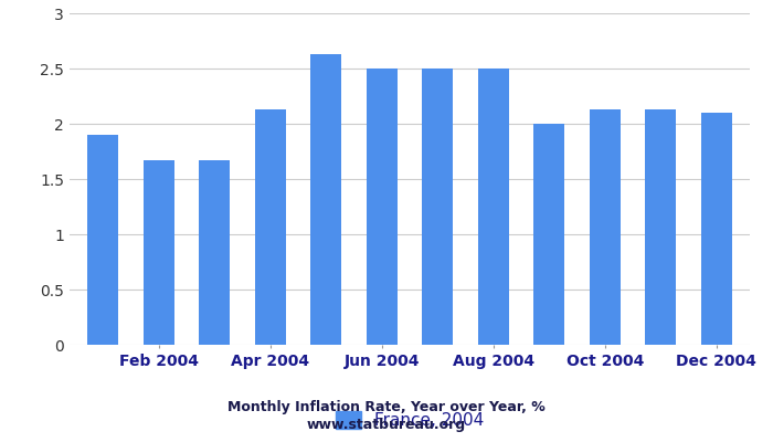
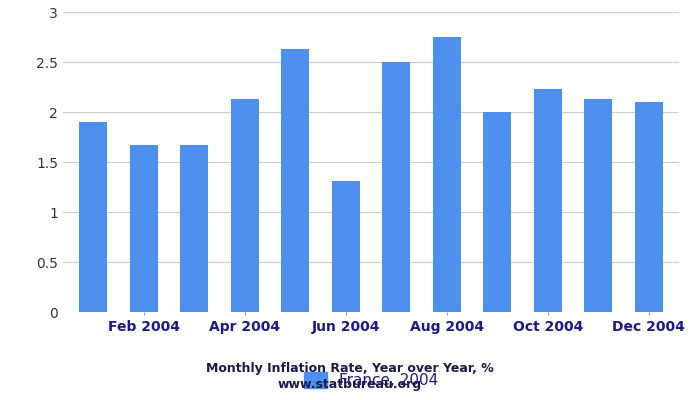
Jun 2004: 2.50 -> 1.31
Aug 2004: 2.50 -> 2.75
Oct 2004: 2.13 -> 2.23
